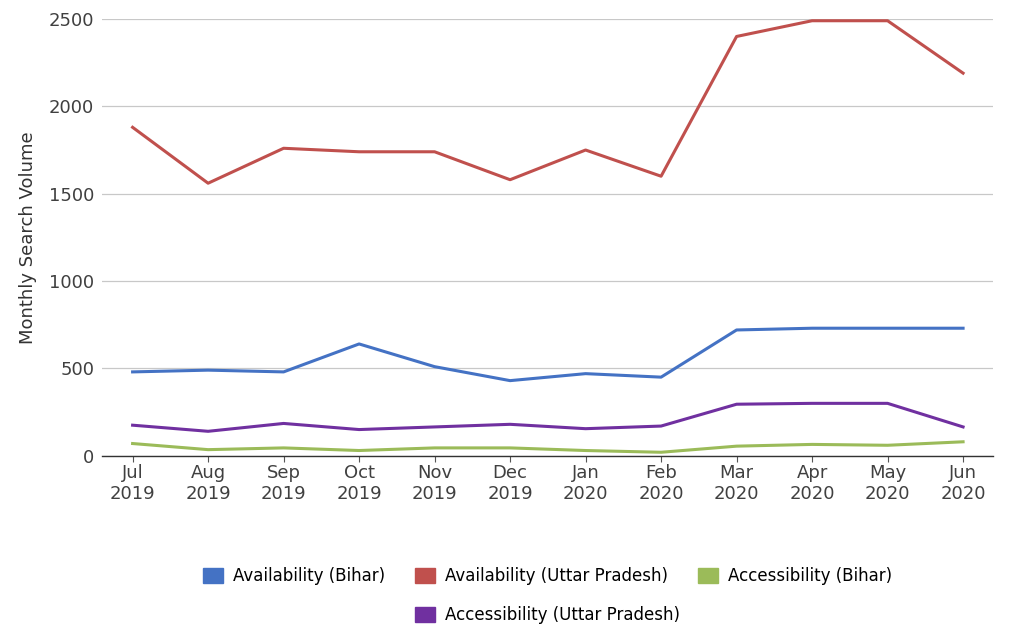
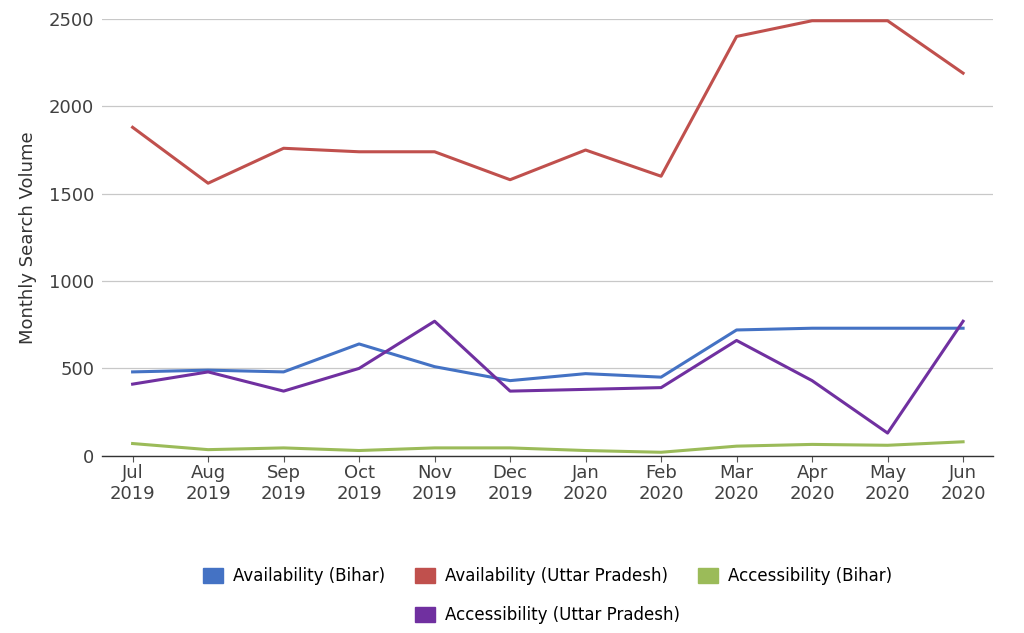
Accessibility (Uttar Pradesh)/Jul 2019: 180 -> 410
Accessibility (Uttar Pradesh)/Aug 2019: 140 -> 480
Accessibility (Uttar Pradesh)/Sep 2019: 180 -> 370
Accessibility (Uttar Pradesh)/Oct 2019: 150 -> 500
Accessibility (Uttar Pradesh)/Nov 2019: 160 -> 770
Accessibility (Uttar Pradesh)/Dec 2019: 180 -> 370
Accessibility (Uttar Pradesh)/Jan 2020: 160 -> 380
Accessibility (Uttar Pradesh)/Feb 2020: 170 -> 390
Accessibility (Uttar Pradesh)/Mar 2020: 300 -> 660
Accessibility (Uttar Pradesh)/Apr 2020: 300 -> 430
Accessibility (Uttar Pradesh)/May 2020: 300 -> 130
Accessibility (Uttar Pradesh)/Jun 2020: 160 -> 770
